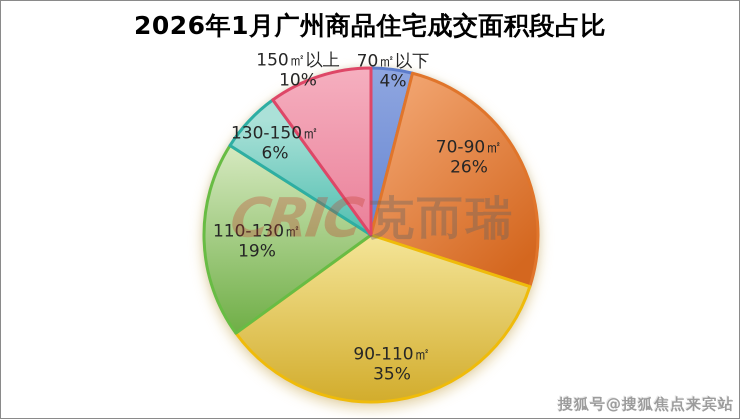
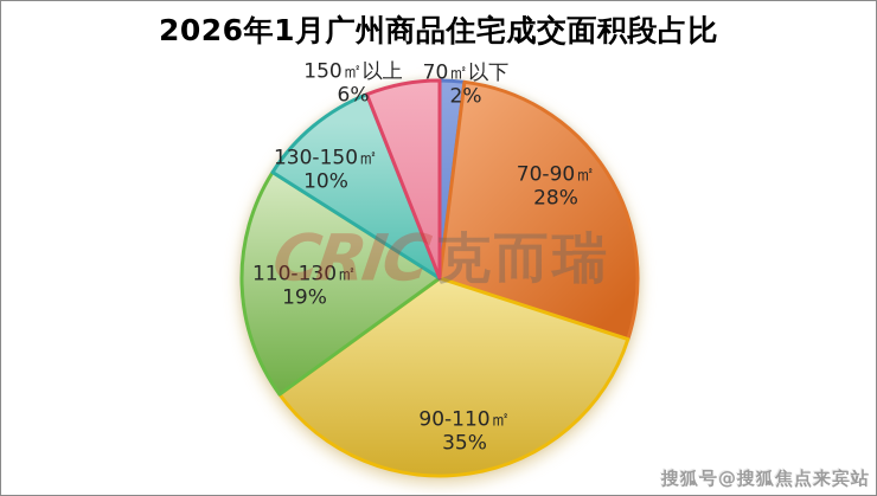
70㎡以下: 4% -> 2%
70-90㎡: 26% -> 28%
130-150㎡: 6% -> 10%
150㎡以上: 10% -> 6%
